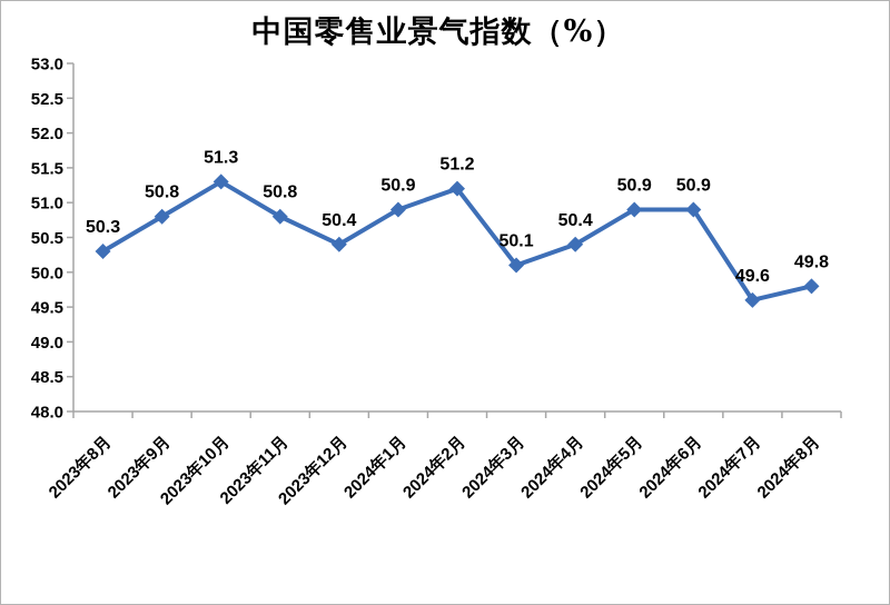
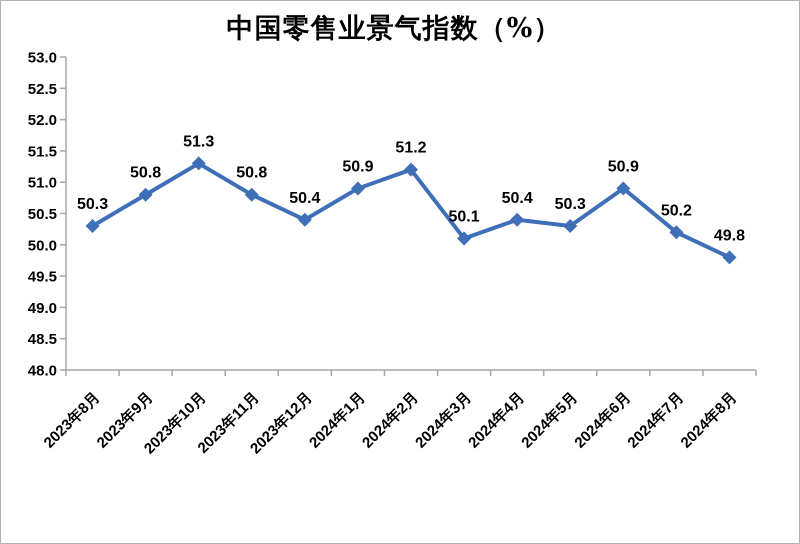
2024年5月: 50.9 -> 50.3
2024年7月: 49.6 -> 50.2
